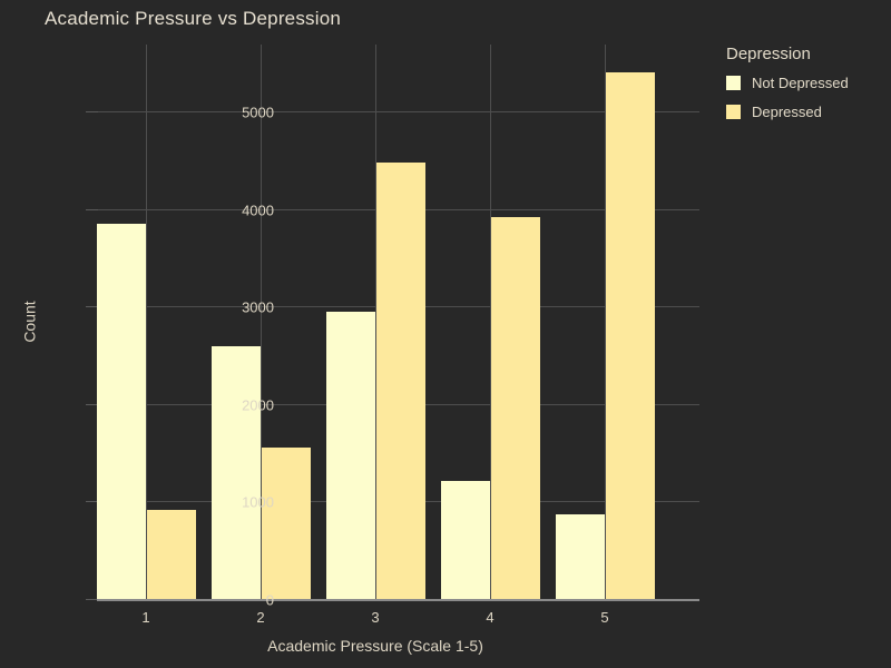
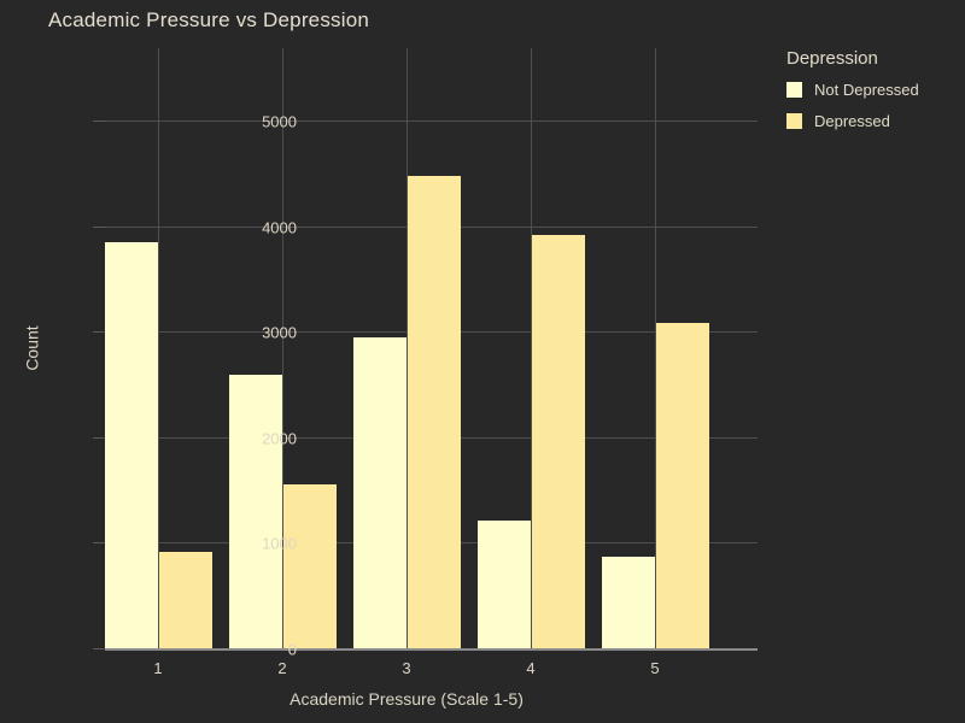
Depressed/5: 5400 -> 3100
